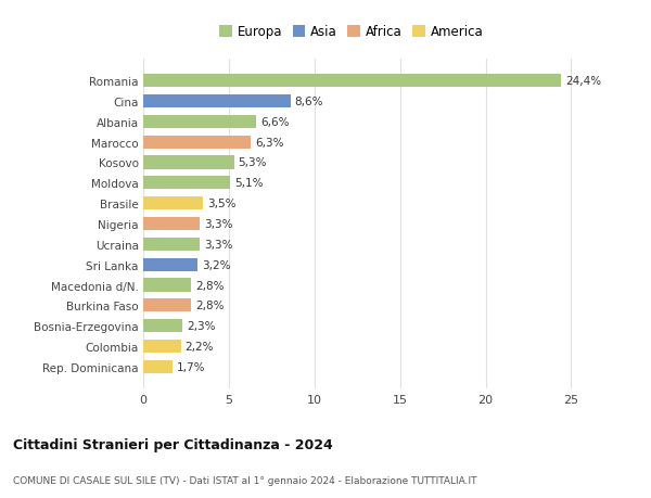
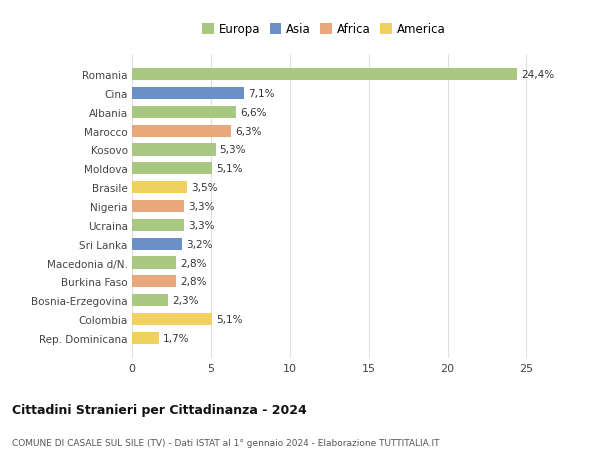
Cina: 8,6% -> 7,1%
Colombia: 2,2% -> 5,1%
